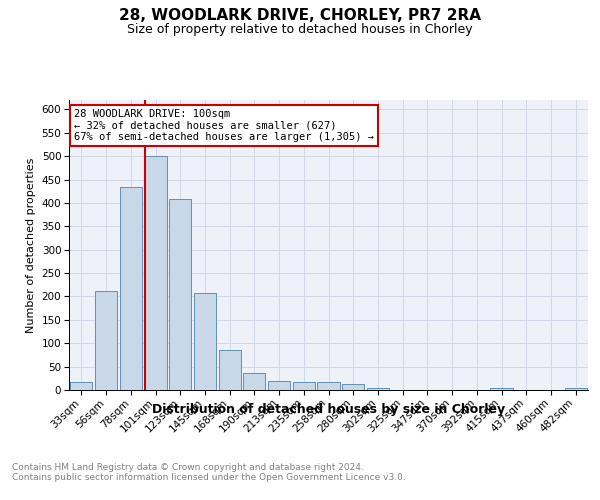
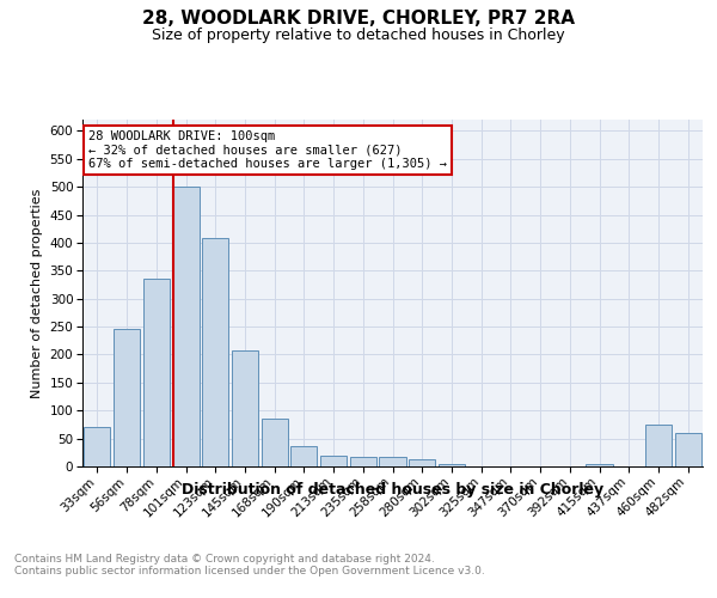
33sqm: 18 -> 70
56sqm: 212 -> 245
78sqm: 435 -> 335
460sqm: 1 -> 75
482sqm: 5 -> 60
